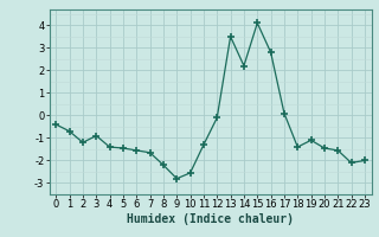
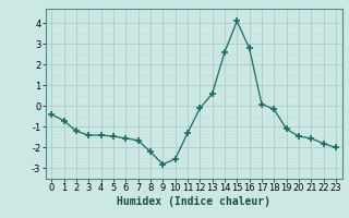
3: -0.9 -> -1.4
13: 3.5 -> 0.6
14: 2.2 -> 2.6
18: -1.4 -> -0.1
22: -2.1 -> -1.8
